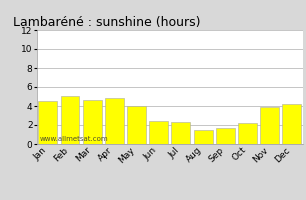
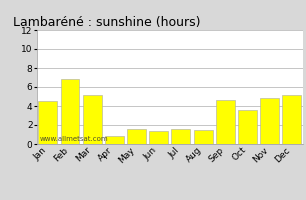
Feb: 5.1 -> 6.8
Mar: 4.6 -> 5.2
Apr: 4.8 -> 0.8
May: 4.0 -> 1.6
Jun: 2.4 -> 1.4
Jul: 2.3 -> 1.6
Sep: 1.7 -> 4.6
Oct: 2.2 -> 3.6
Nov: 3.9 -> 4.8
Dec: 4.2 -> 5.2
